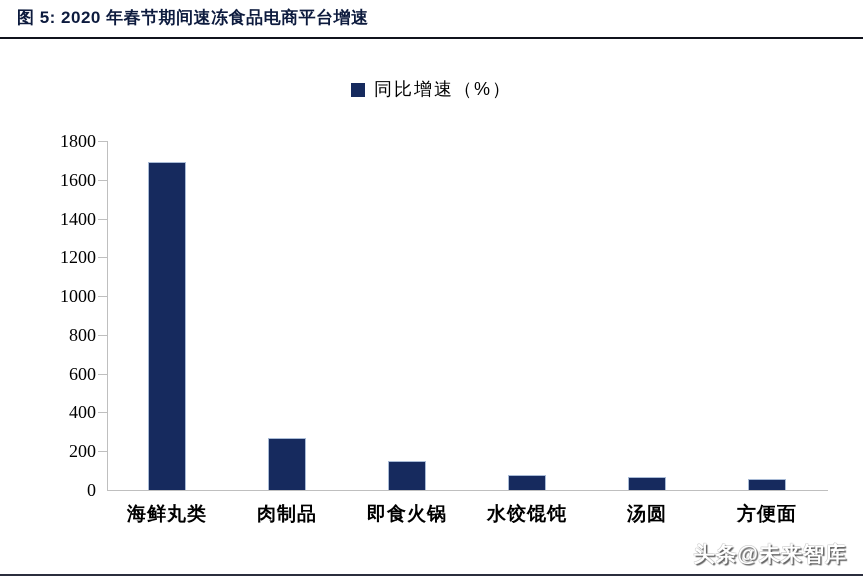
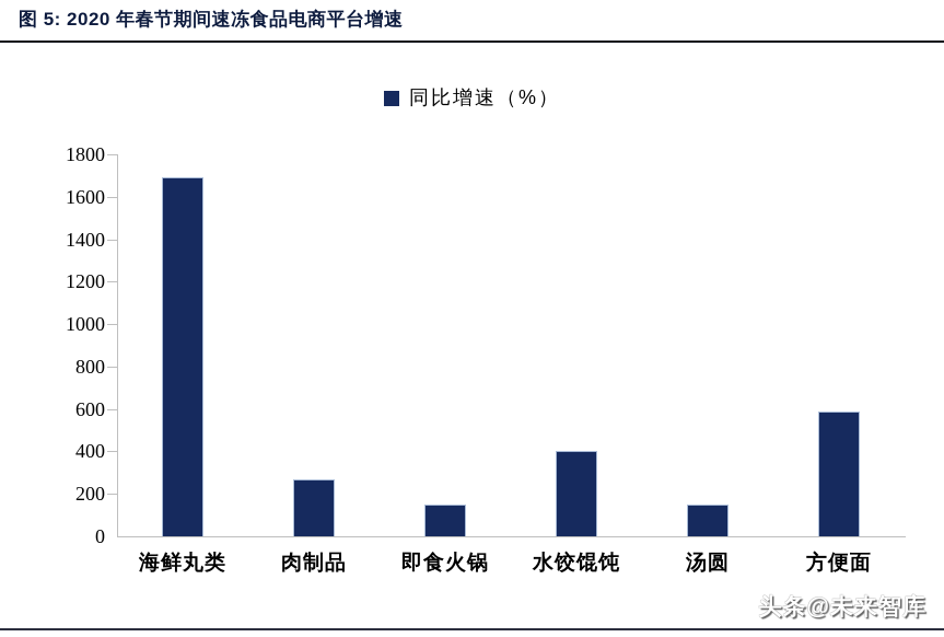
水饺馄饨: 80 -> 400
汤圆: 60 -> 150
方便面: 60 -> 590
